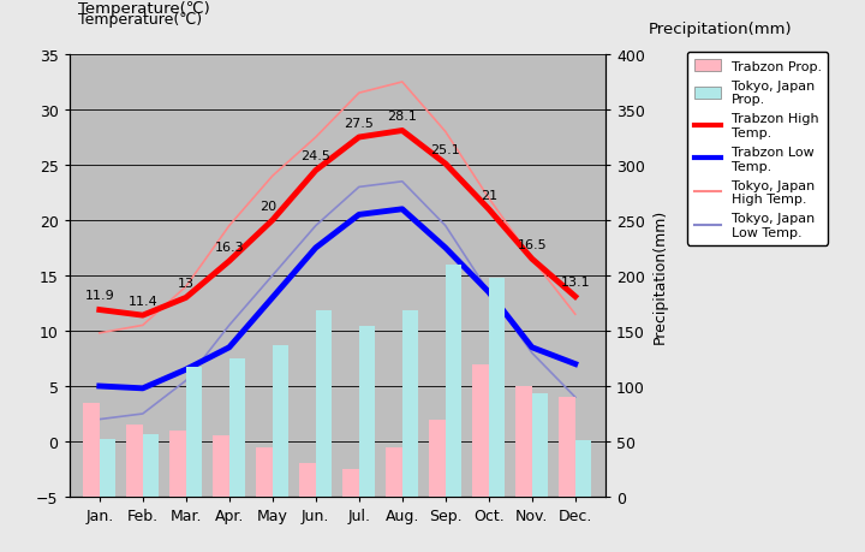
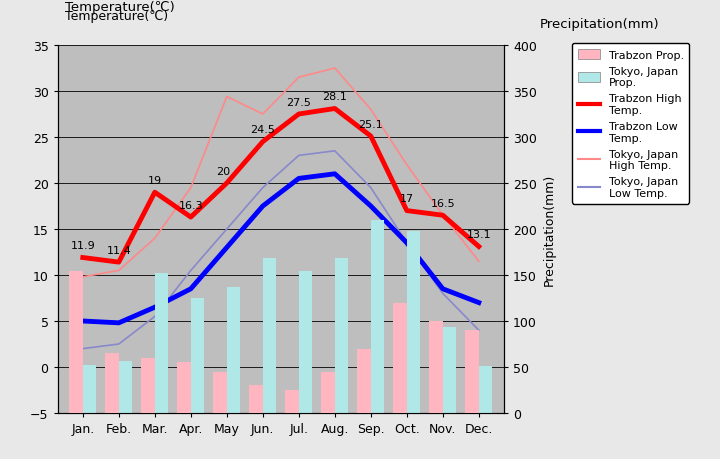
Trabzon Prop./Jan.: 85 -> 154
Trabzon High Temp./Mar.: 13 -> 19
Tokyo, Japan Prop./Mar.: 117 -> 152
Tokyo, Japan High Temp./May: 24.0 -> 29.4
Trabzon High Temp./Oct.: 21 -> 17
